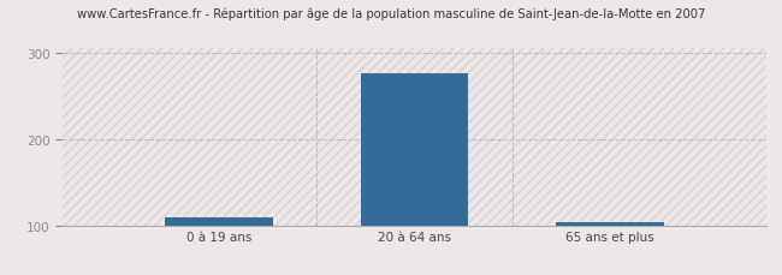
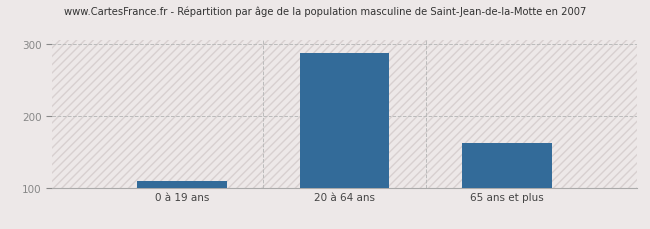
20 à 64 ans: 277 -> 288
65 ans et plus: 103 -> 162
